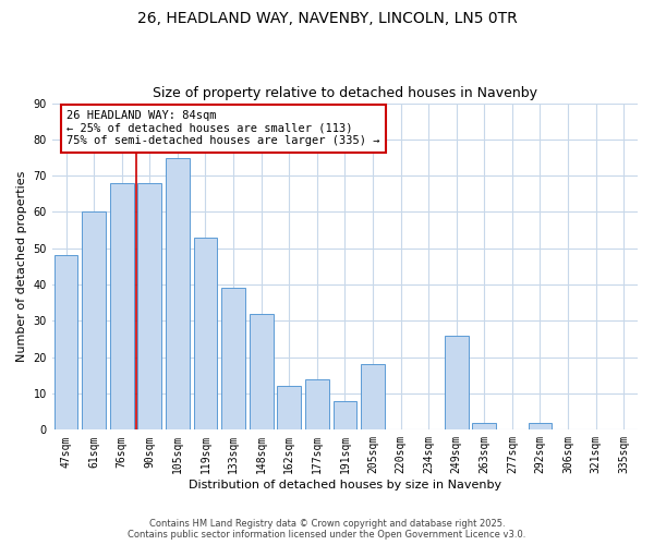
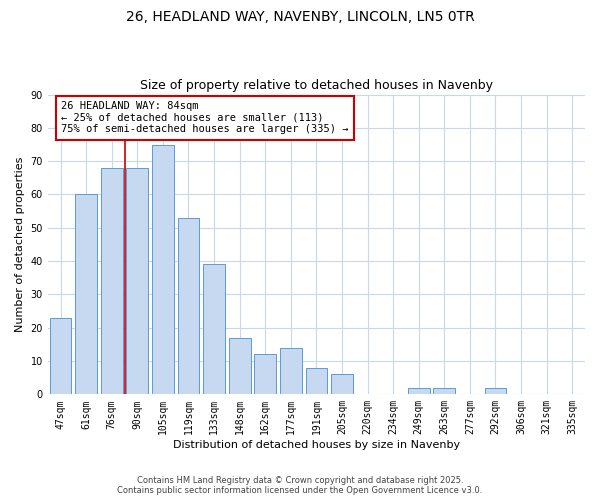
47sqm: 48 -> 23
148sqm: 32 -> 17
205sqm: 18 -> 6
249sqm: 26 -> 2
